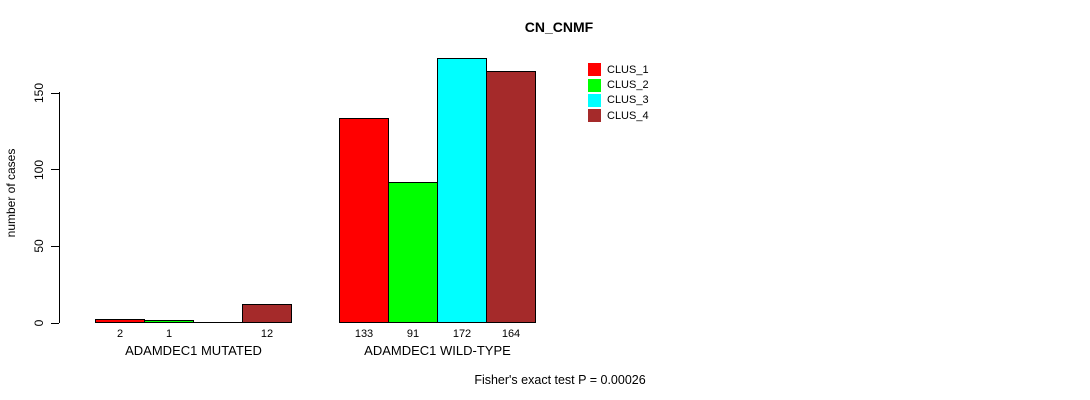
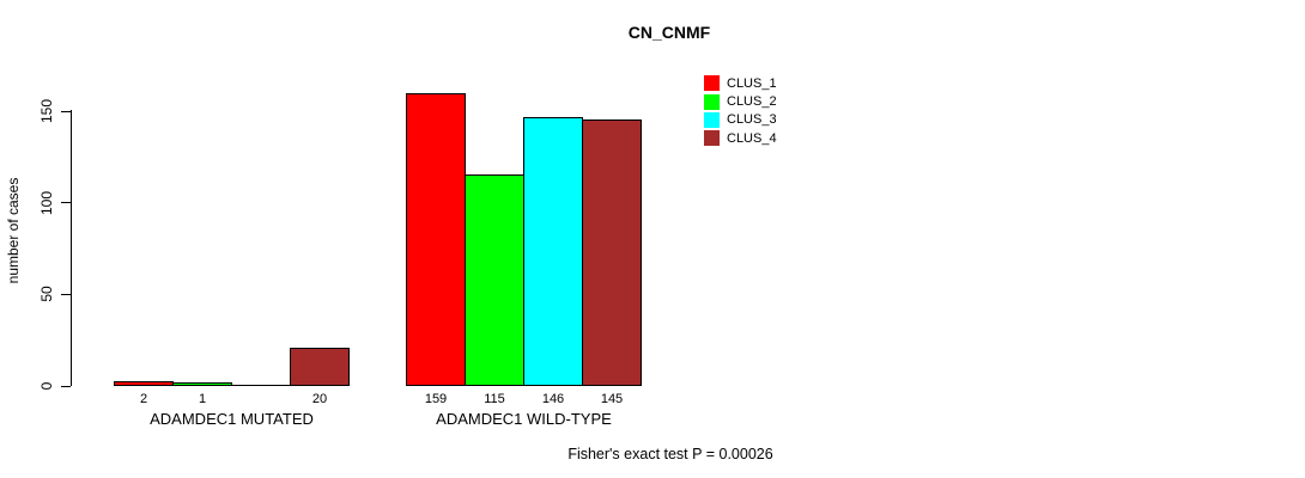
CLUS_4/ADAMDEC1 MUTATED: 12 -> 20
CLUS_1/ADAMDEC1 WILD-TYPE: 133 -> 159
CLUS_2/ADAMDEC1 WILD-TYPE: 91 -> 115
CLUS_3/ADAMDEC1 WILD-TYPE: 172 -> 146
CLUS_4/ADAMDEC1 WILD-TYPE: 164 -> 145
